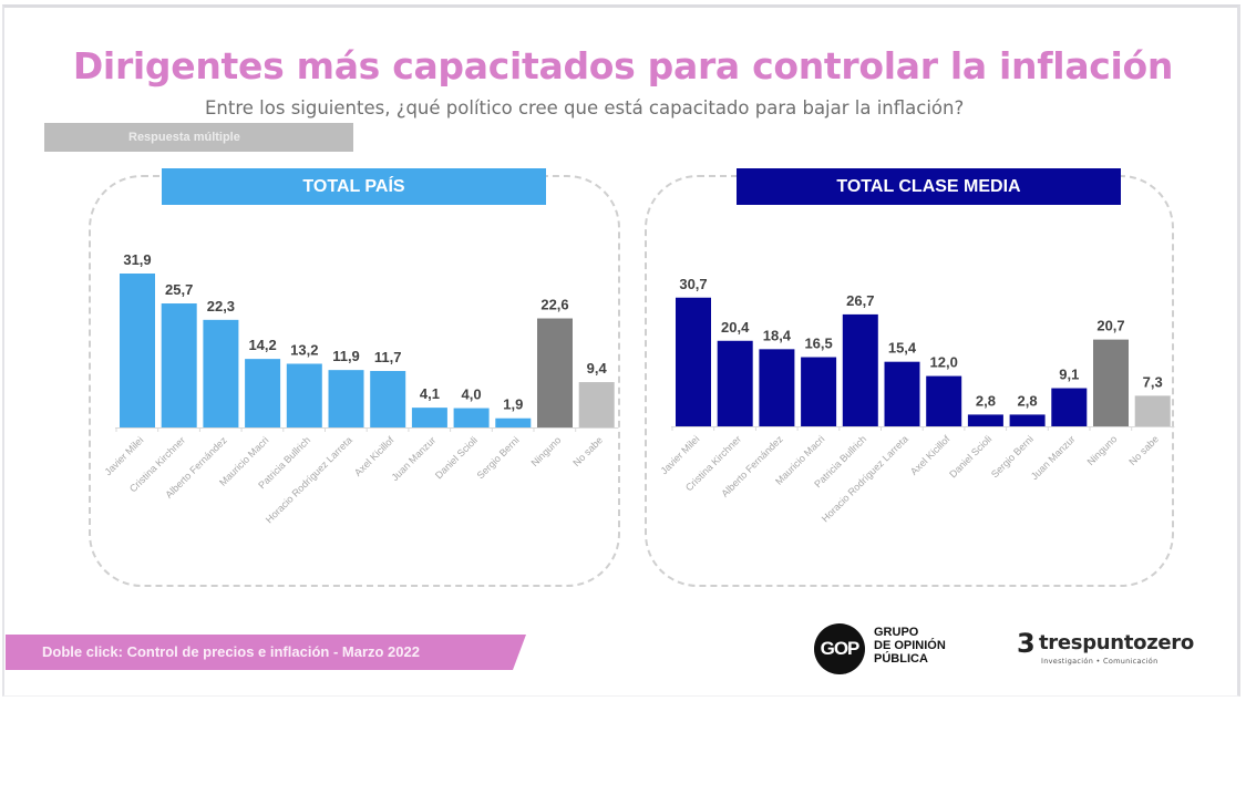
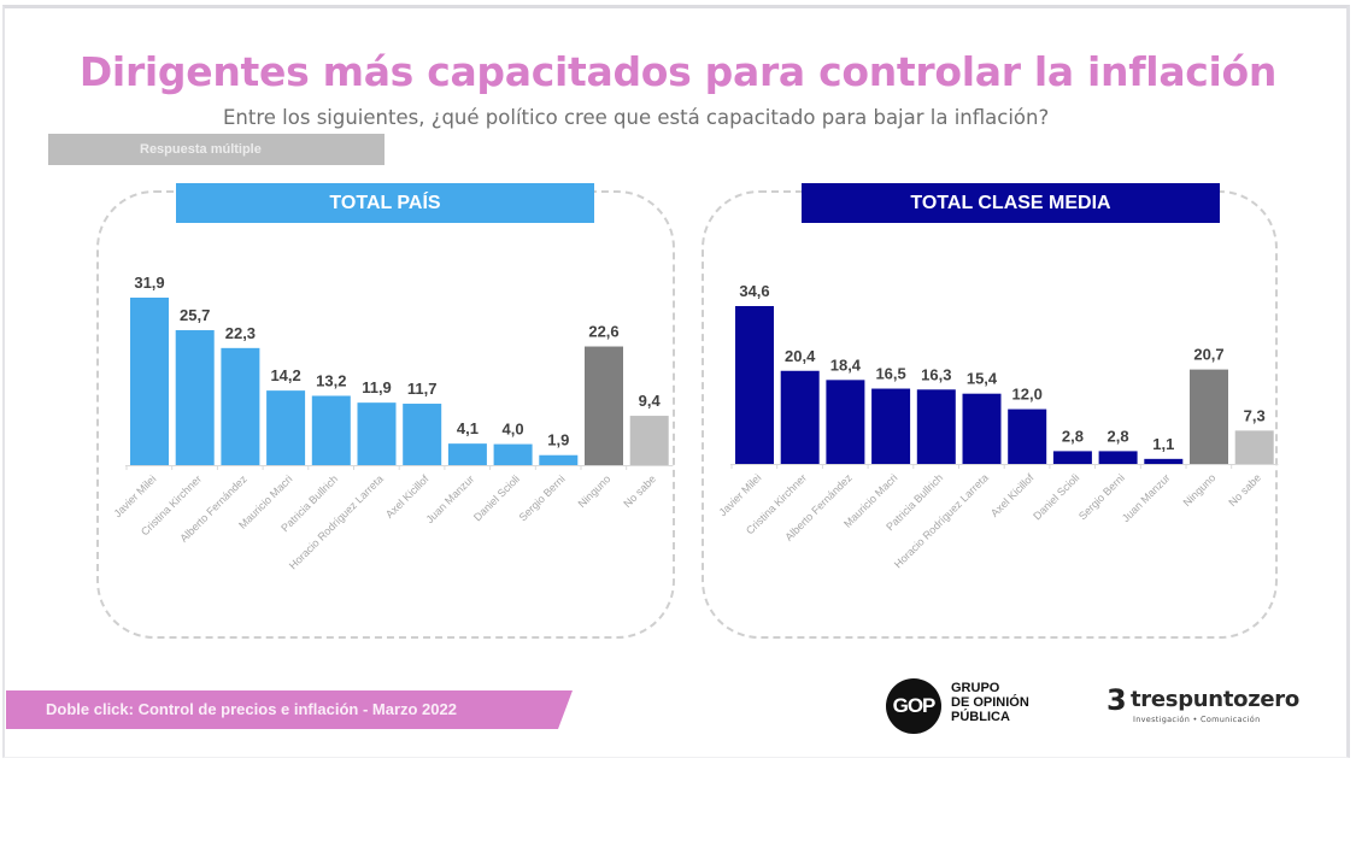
TOTAL CLASE MEDIA/Javier Milei: 30,7 -> 34,6
TOTAL CLASE MEDIA/Patricia Bullrich: 26,7 -> 16,3
TOTAL CLASE MEDIA/Juan Manzur: 9,1 -> 1,1
